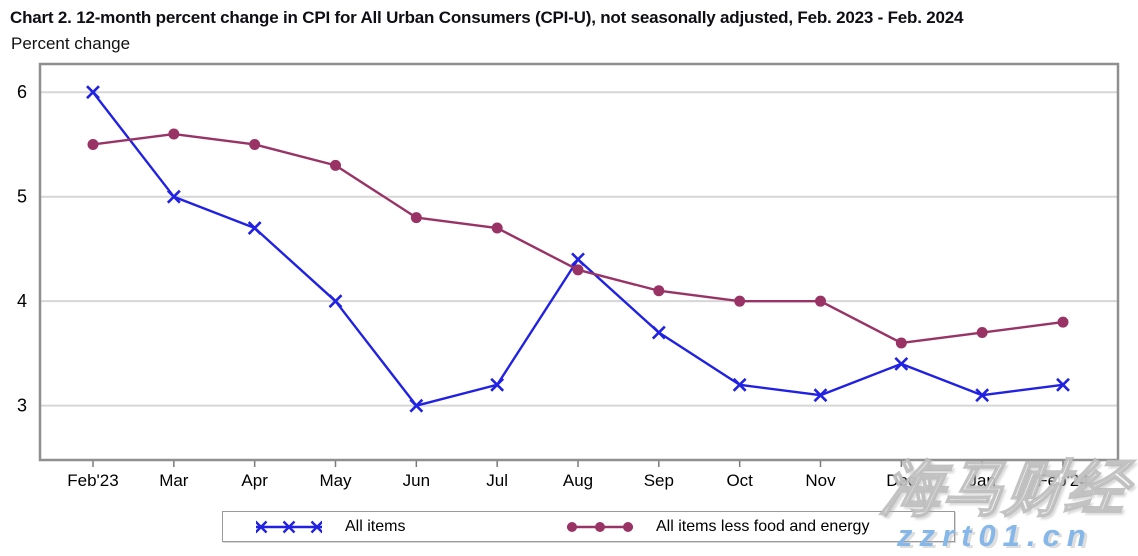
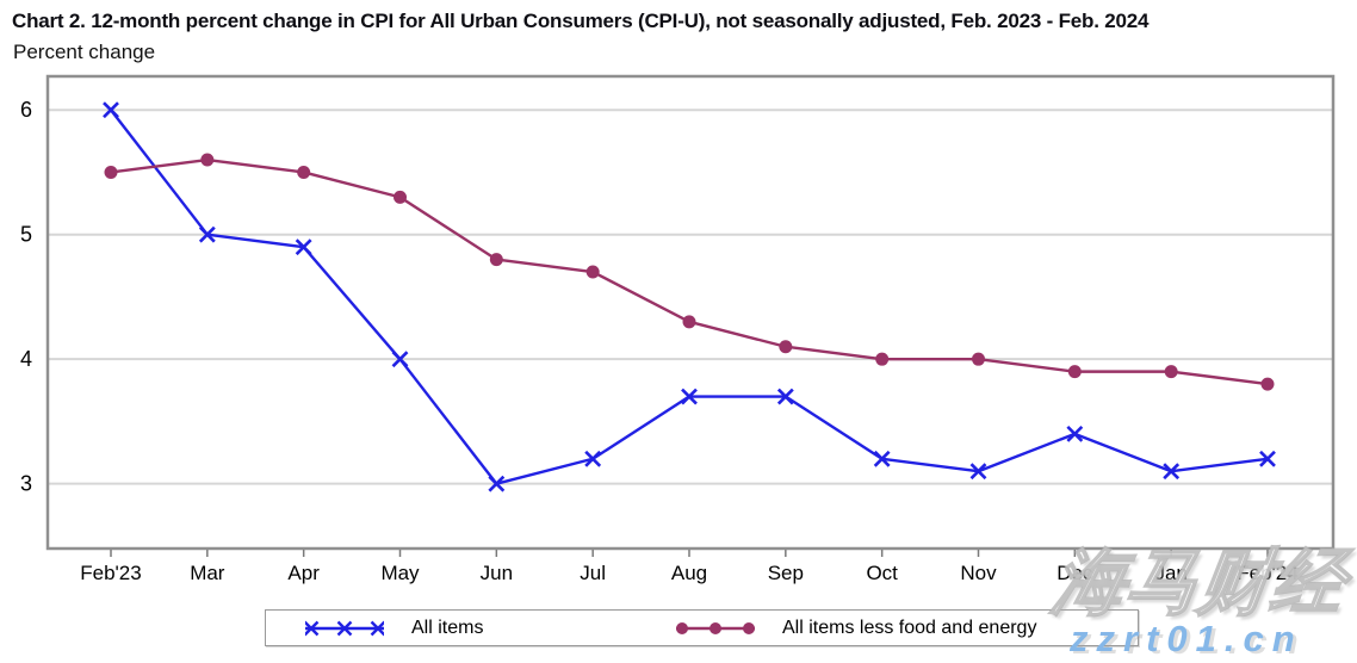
All items/Apr: 4.7 -> 4.9
All items/Aug: 4.4 -> 3.7
All items less food and energy/Dec: 3.6 -> 3.9
All items less food and energy/Jan: 3.7 -> 3.9
